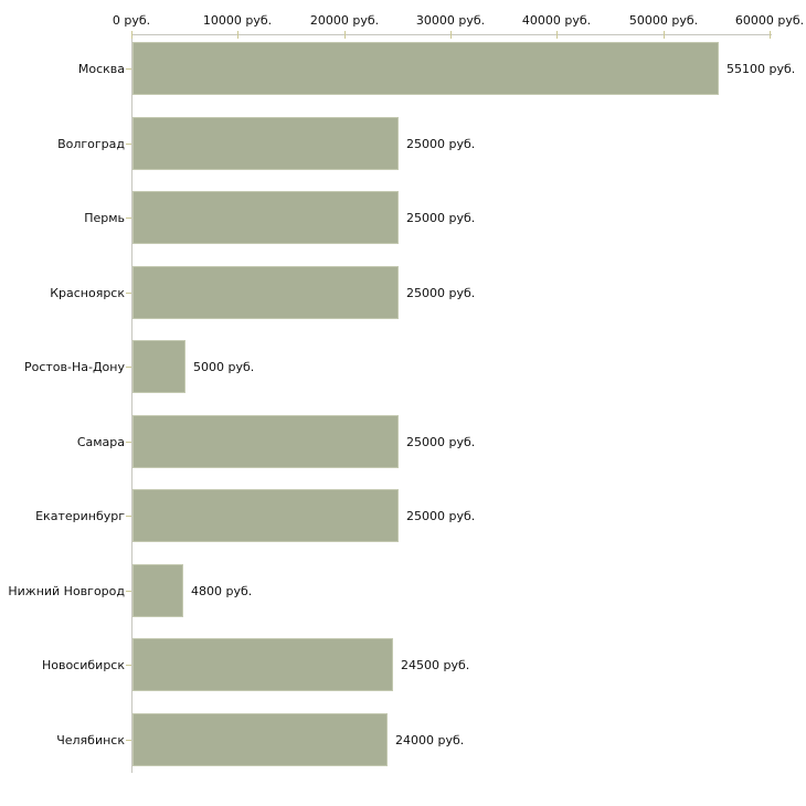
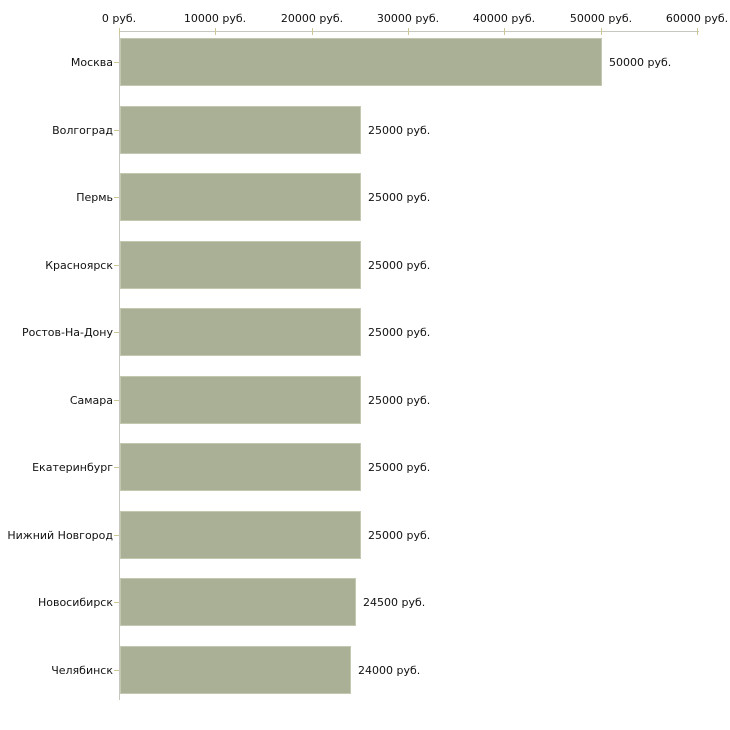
Москва: 55100 -> 50000
Ростов-На-Дону: 5000 -> 25000
Нижний Новгород: 4800 -> 25000
